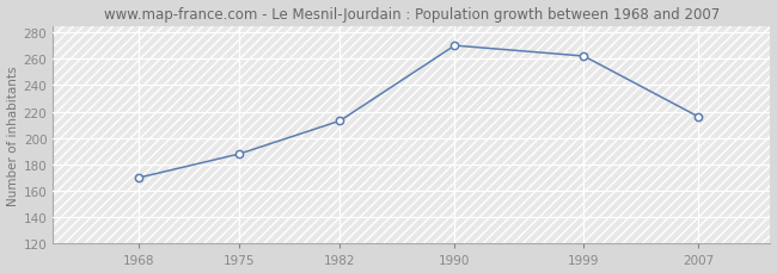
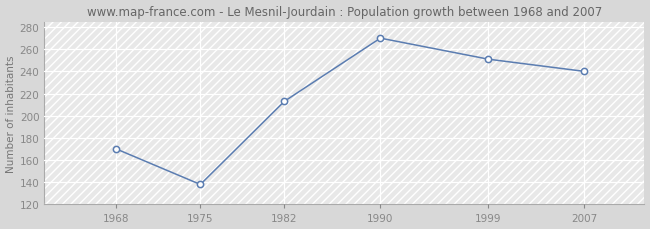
1975: 188 -> 138
1999: 262 -> 251
2007: 216 -> 240
